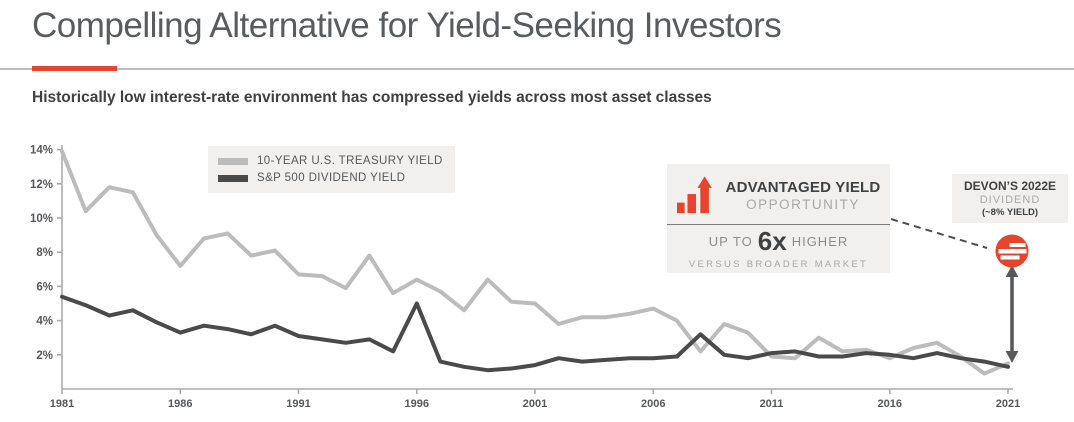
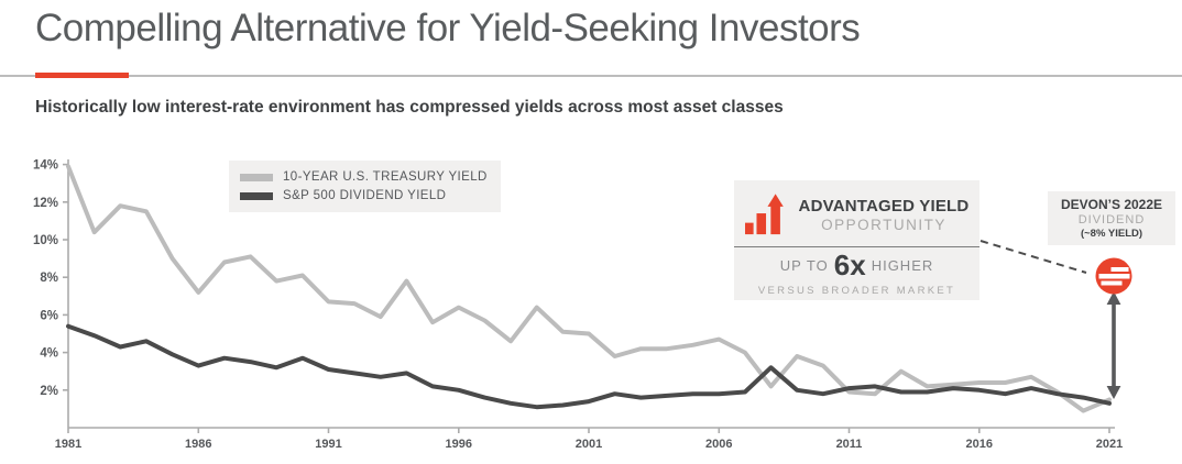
S&P 500 DIVIDEND YIELD/1996: 5.0% -> 2.0%
10-YEAR U.S. TREASURY YIELD/2016: 1.8% -> 2.4%
